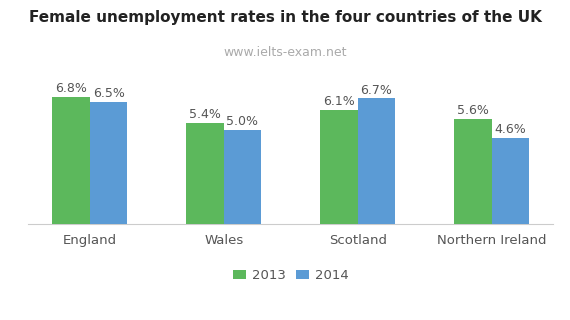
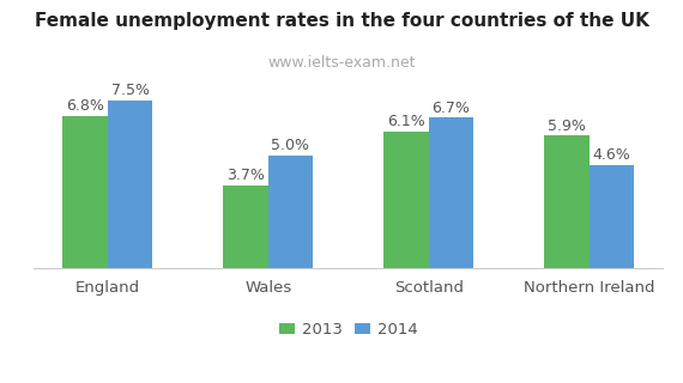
2014/England: 6.5% -> 7.5%
2013/Wales: 5.4% -> 3.7%
2013/Northern Ireland: 5.6% -> 5.9%
